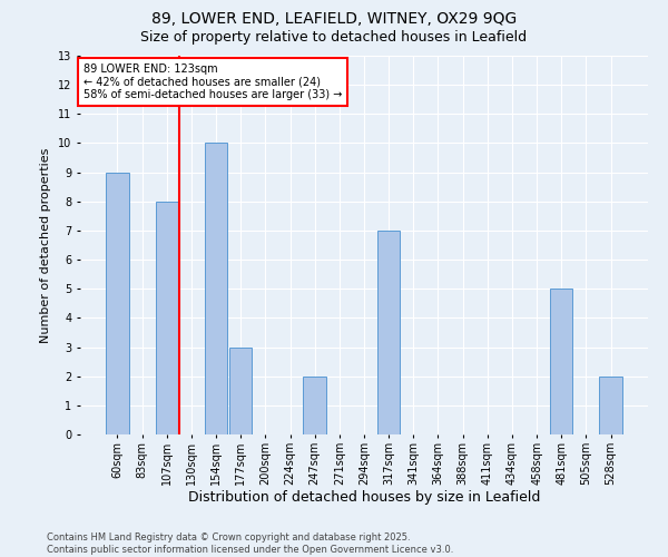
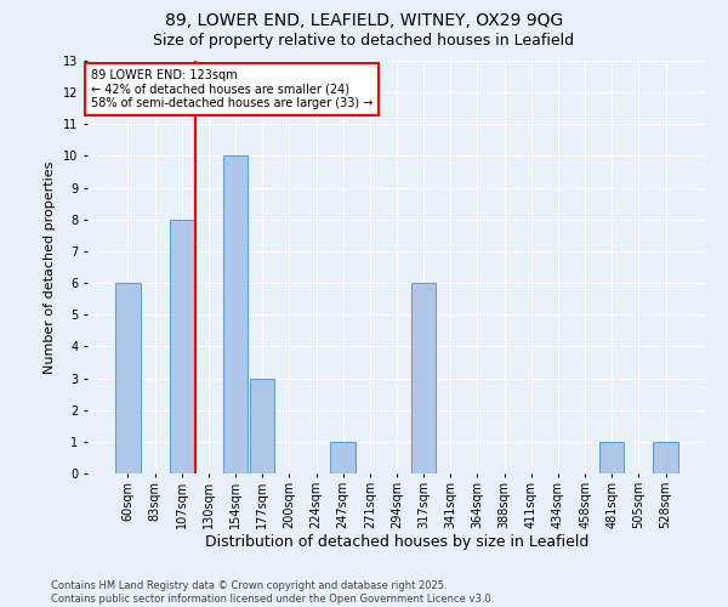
60sqm: 9 -> 6
247sqm: 2 -> 1
317sqm: 7 -> 6
481sqm: 5 -> 1
528sqm: 2 -> 1
